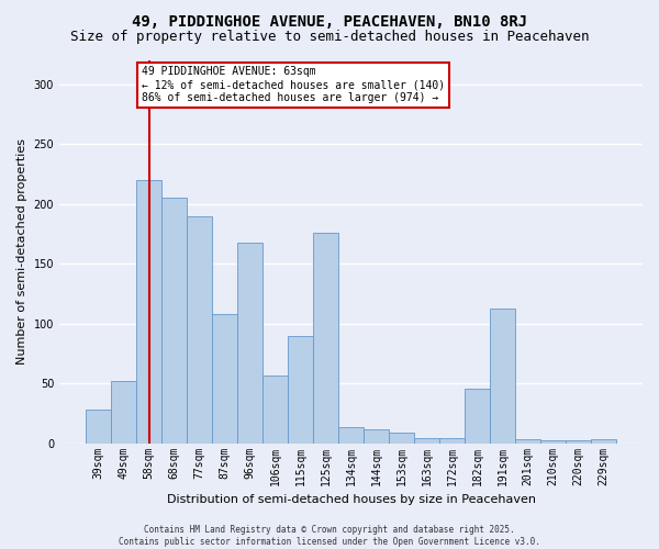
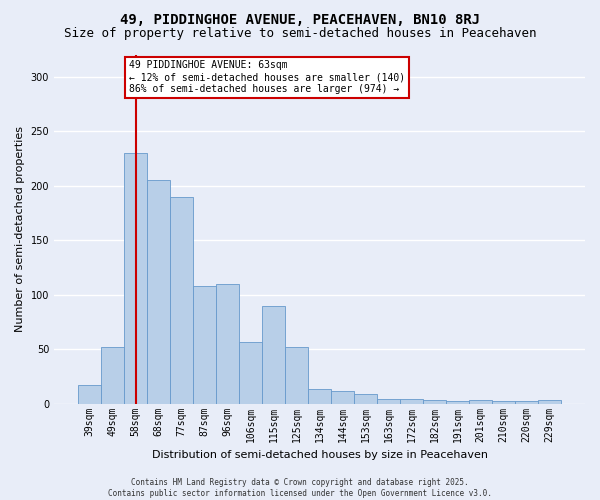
39sqm: 28 -> 17
58sqm: 220 -> 230
96sqm: 168 -> 110
125sqm: 176 -> 52
182sqm: 46 -> 3
191sqm: 113 -> 2
